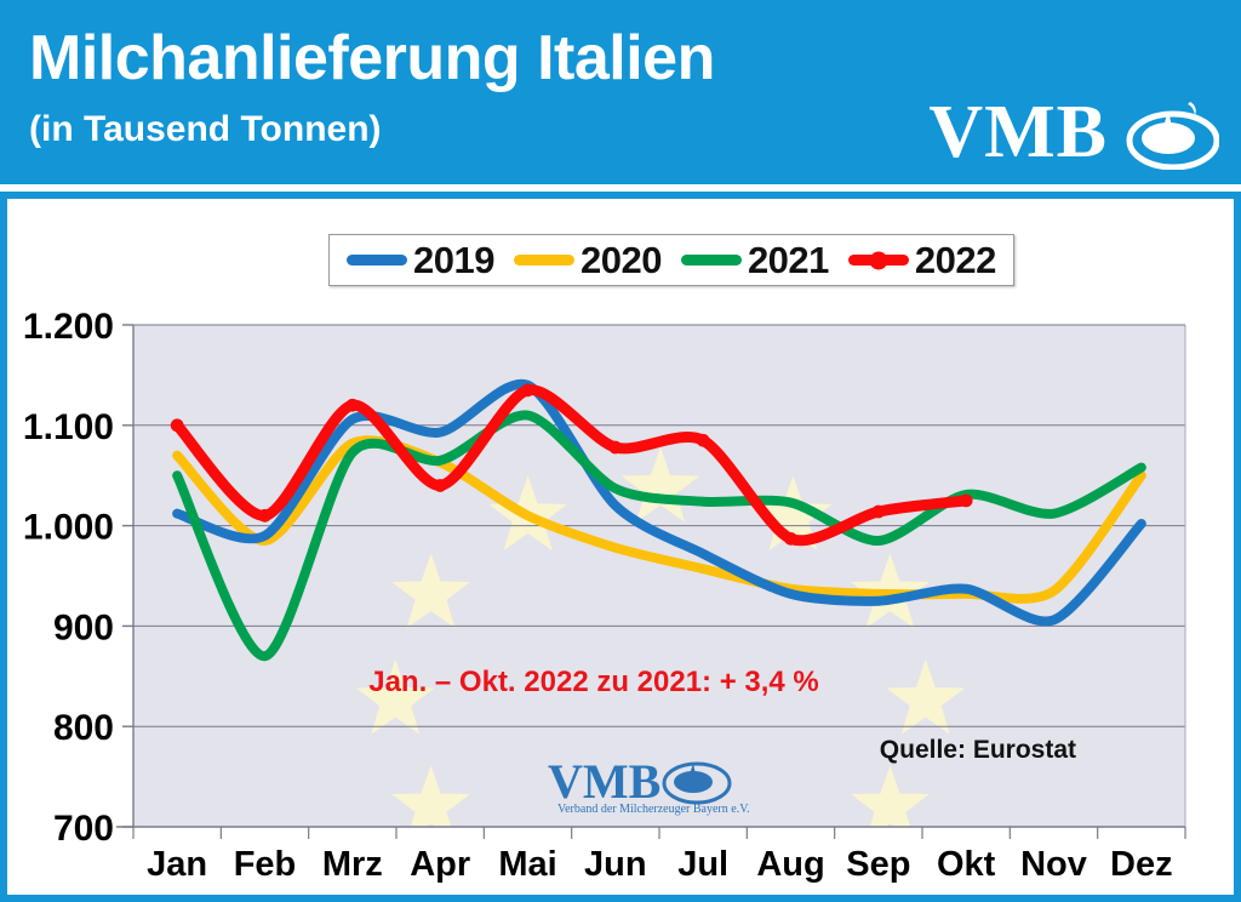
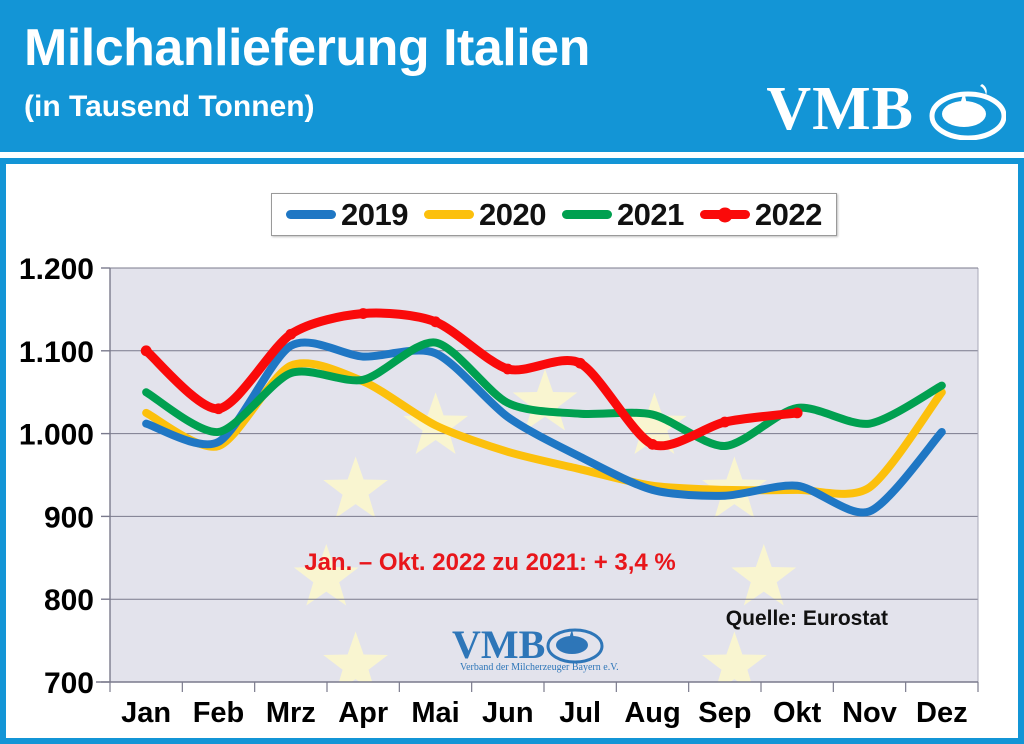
2020/Jan: 1070 -> 1020
2021/Feb: 870 -> 1000
2022/Feb: 1010 -> 1030
2022/Apr: 1040 -> 1140
2019/Mai: 1140 -> 1100
